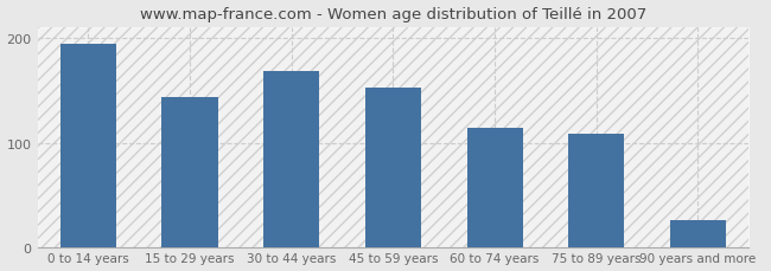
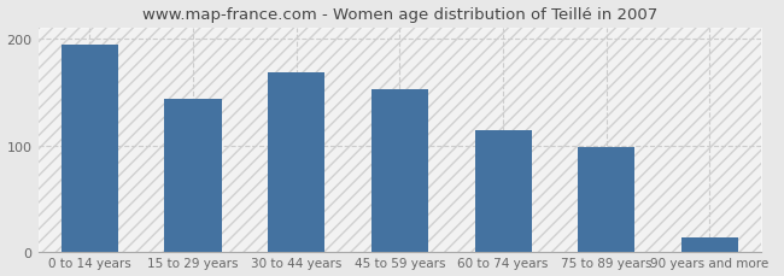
75 to 89 years: 108 -> 98
90 years and more: 26 -> 14
